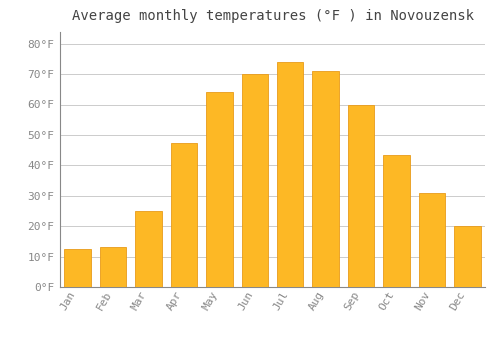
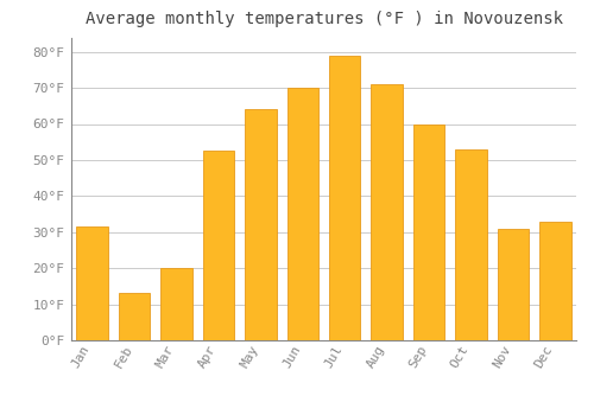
Jan: 12.5°F -> 31.5°F
Mar: 25.0°F -> 20.0°F
Apr: 47.5°F -> 52.5°F
Jul: 74.0°F -> 79.0°F
Oct: 43.5°F -> 53.0°F
Dec: 20.0°F -> 33.0°F
